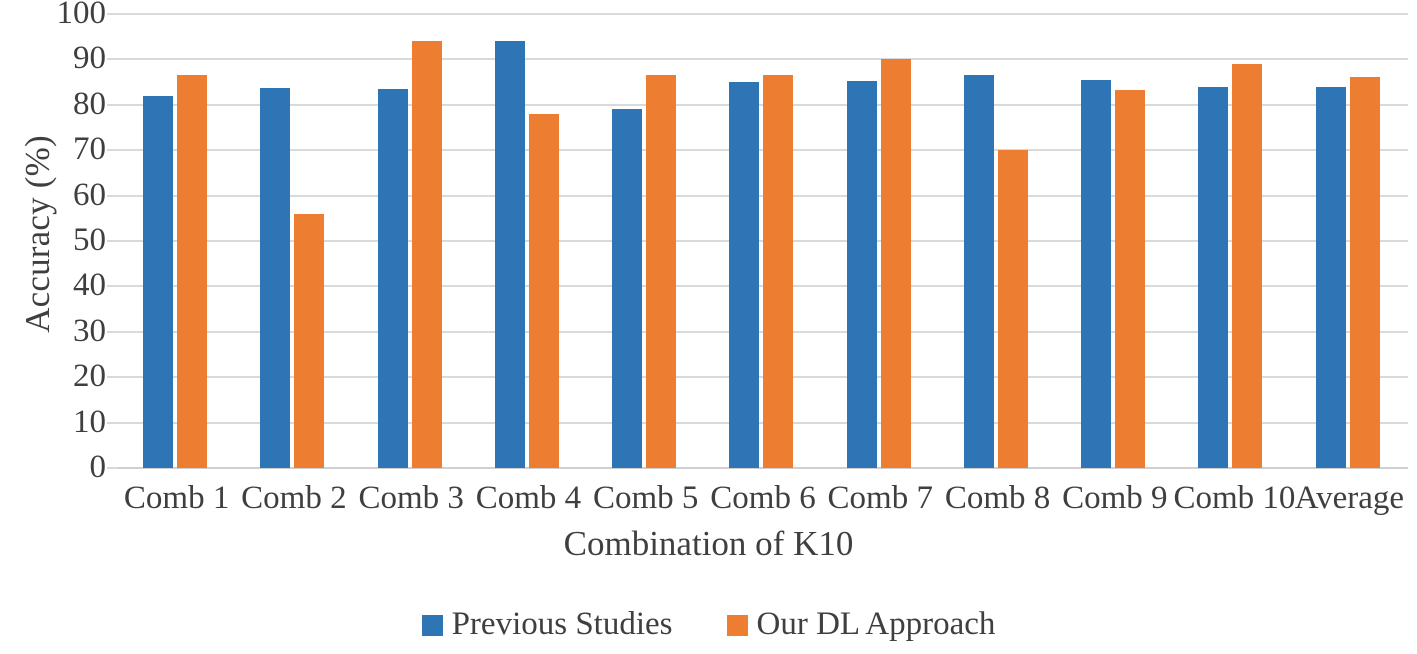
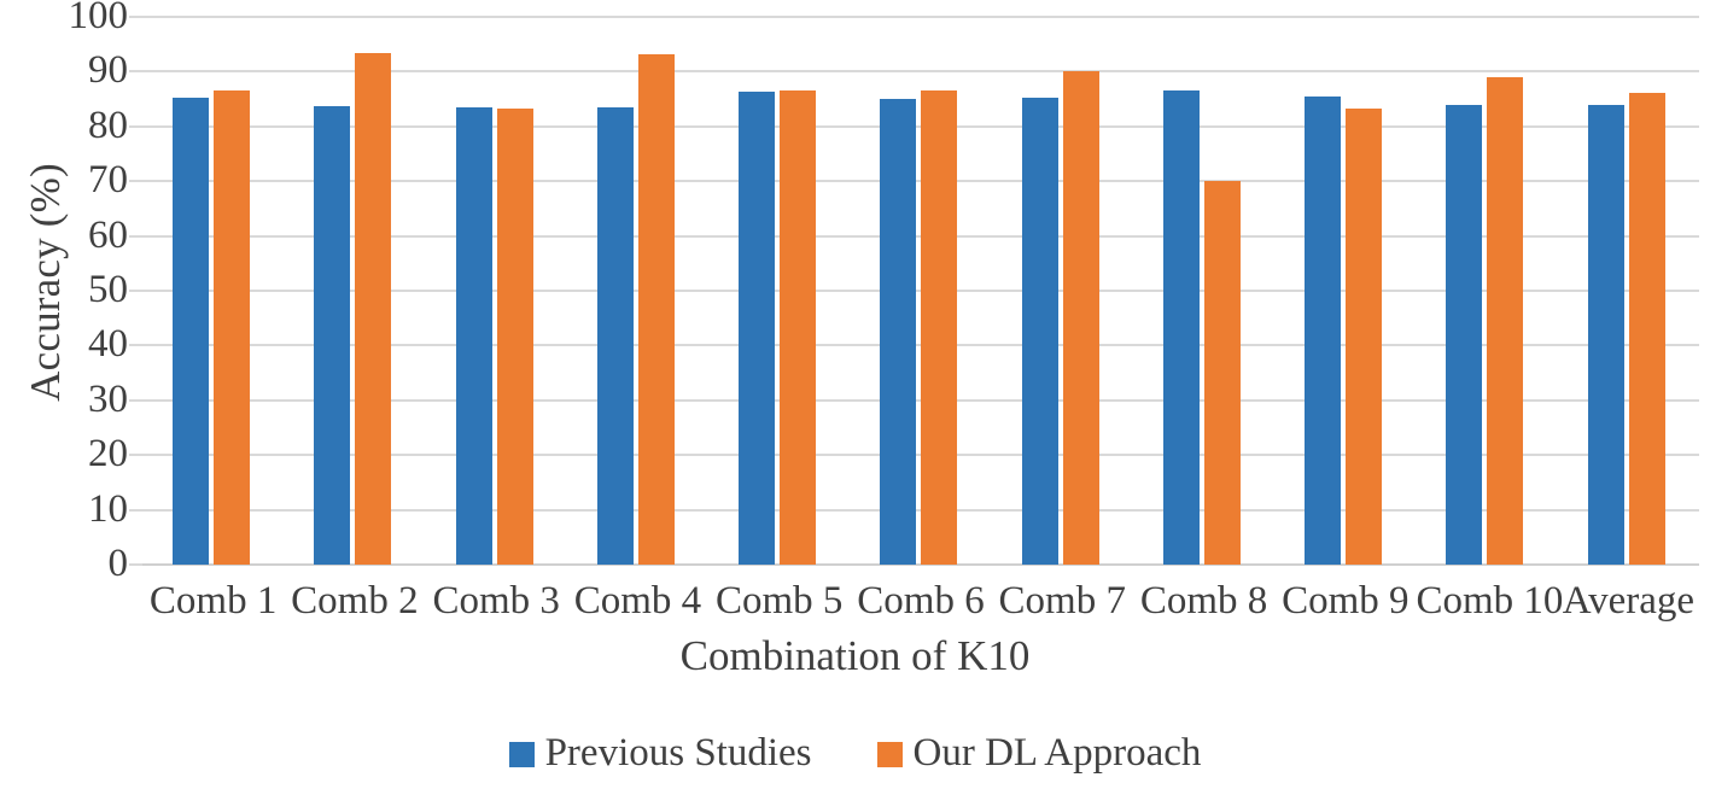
Previous Studies/Comb 1: 82 -> 85
Our DL Approach/Comb 2: 56 -> 93
Our DL Approach/Comb 3: 94 -> 83
Previous Studies/Comb 4: 94 -> 84
Our DL Approach/Comb 4: 78 -> 93
Previous Studies/Comb 5: 79 -> 86
